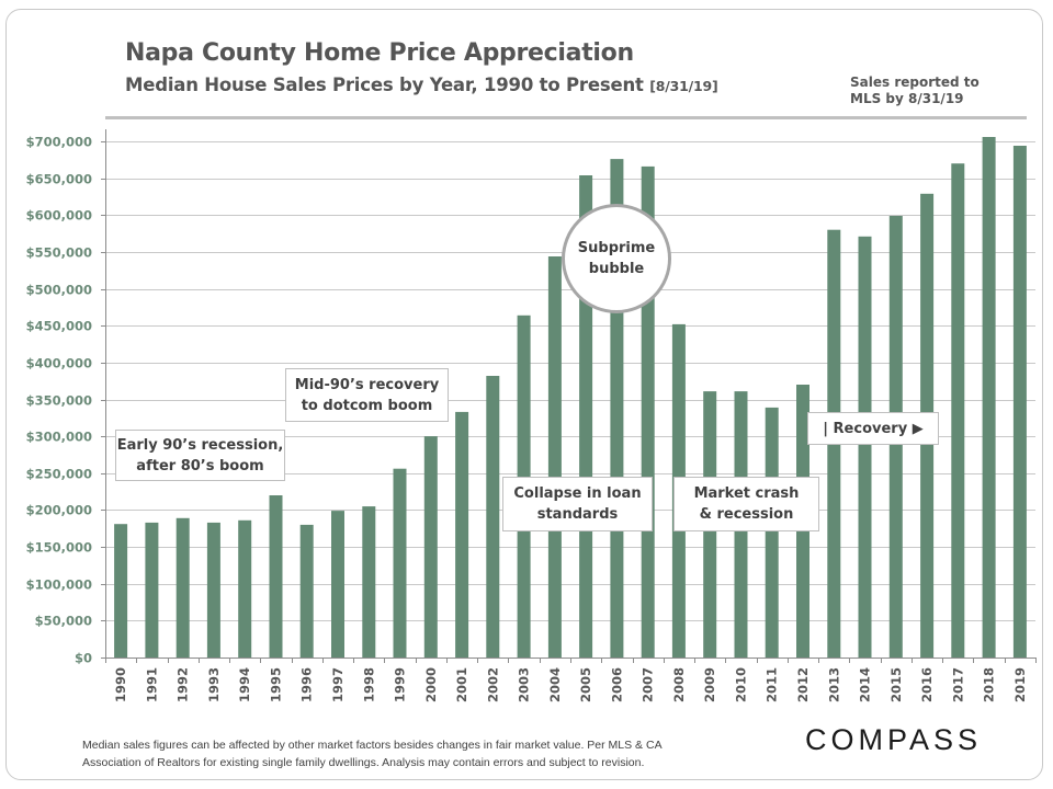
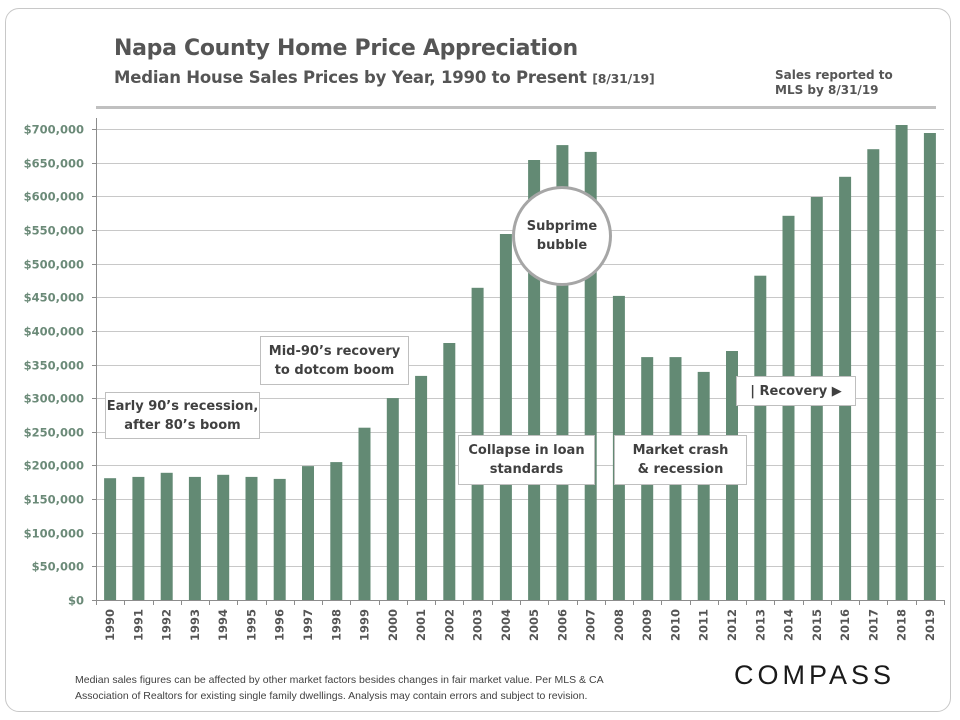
1995: $220000 -> $180000
2013: $580000 -> $480000
